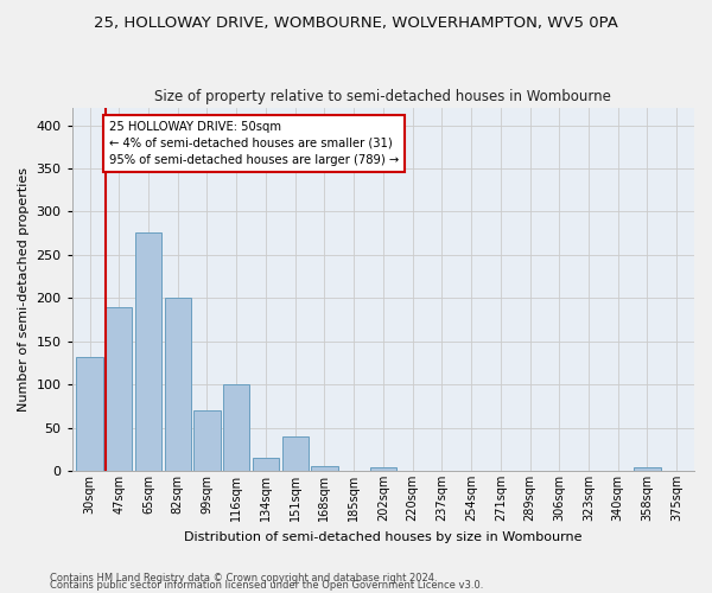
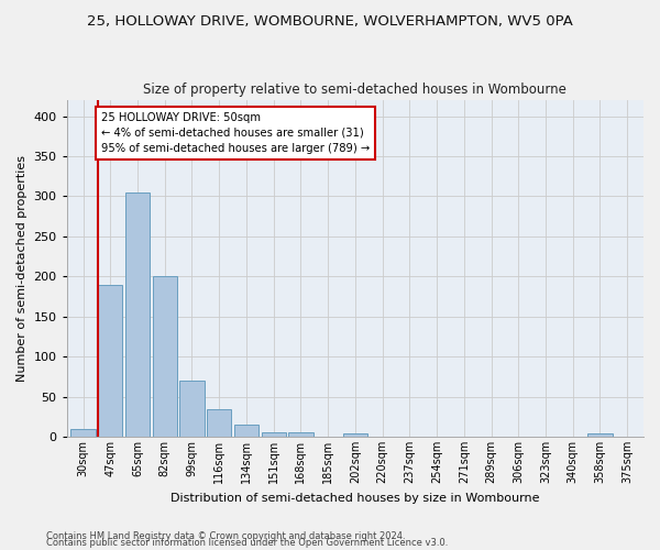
30sqm: 132 -> 9
65sqm: 276 -> 305
116sqm: 100 -> 35
151sqm: 40 -> 5
